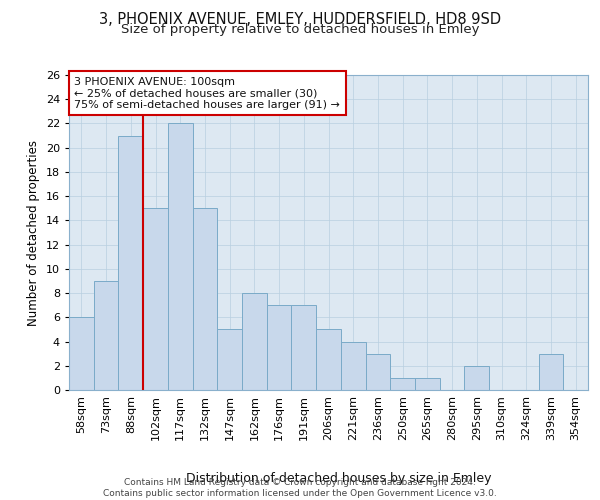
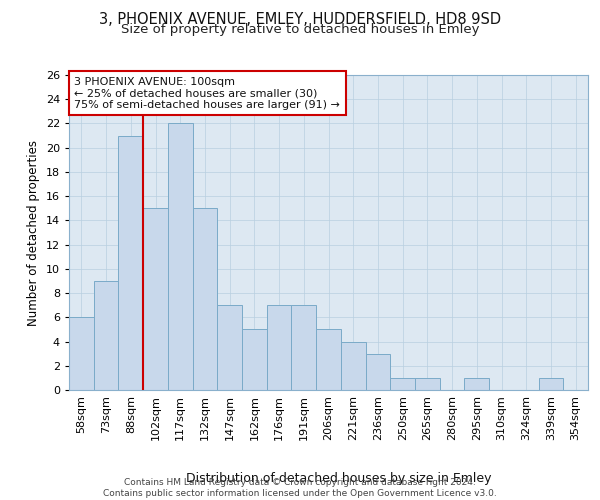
147sqm: 5 -> 7
162sqm: 8 -> 5
295sqm: 2 -> 1
339sqm: 3 -> 1
